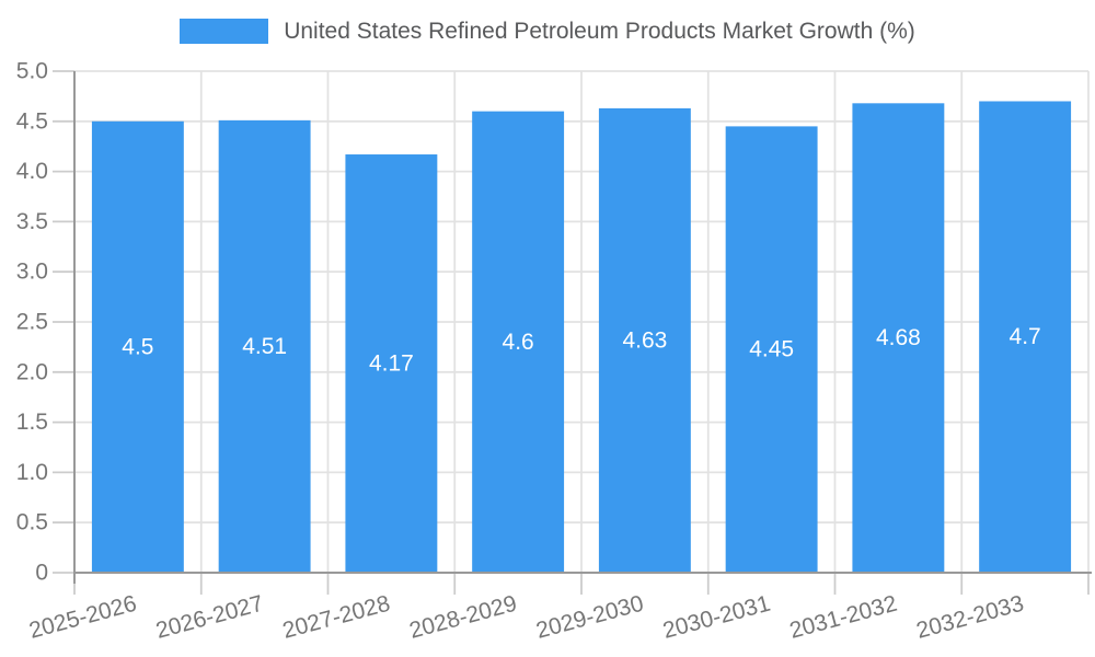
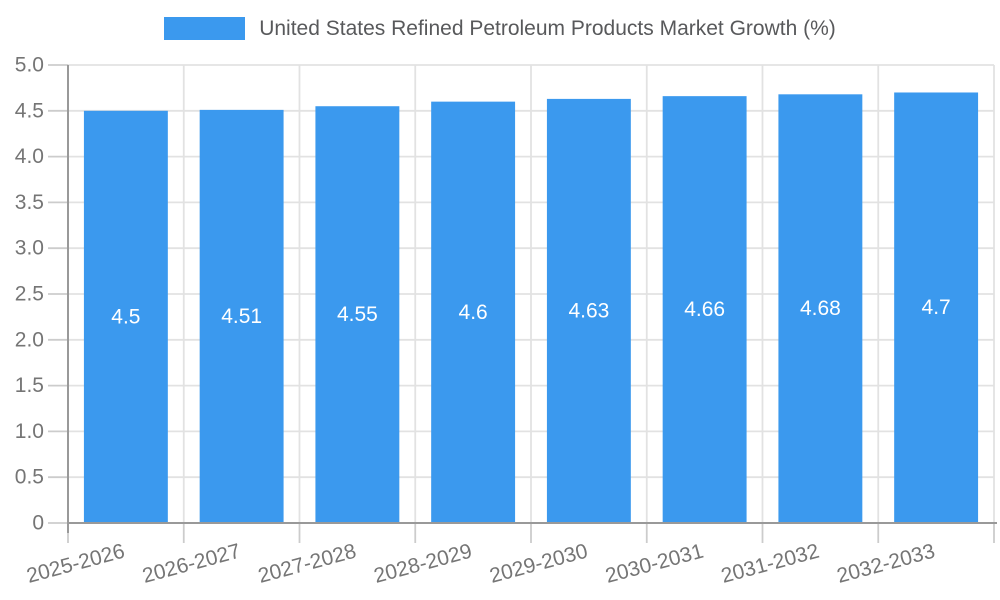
2027-2028: 4.17 -> 4.55
2030-2031: 4.45 -> 4.66
